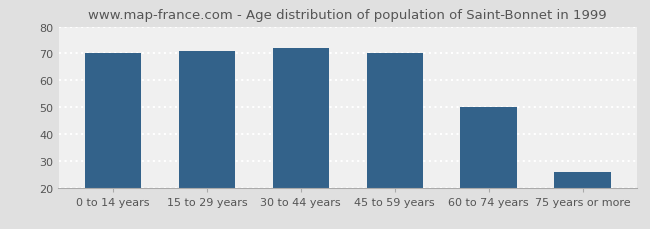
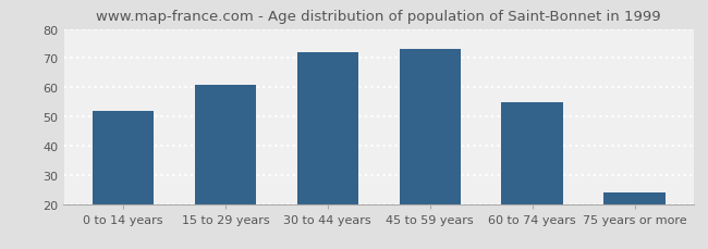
0 to 14 years: 70 -> 52
15 to 29 years: 71 -> 61
45 to 59 years: 70 -> 73
60 to 74 years: 50 -> 55
75 years or more: 26 -> 24
